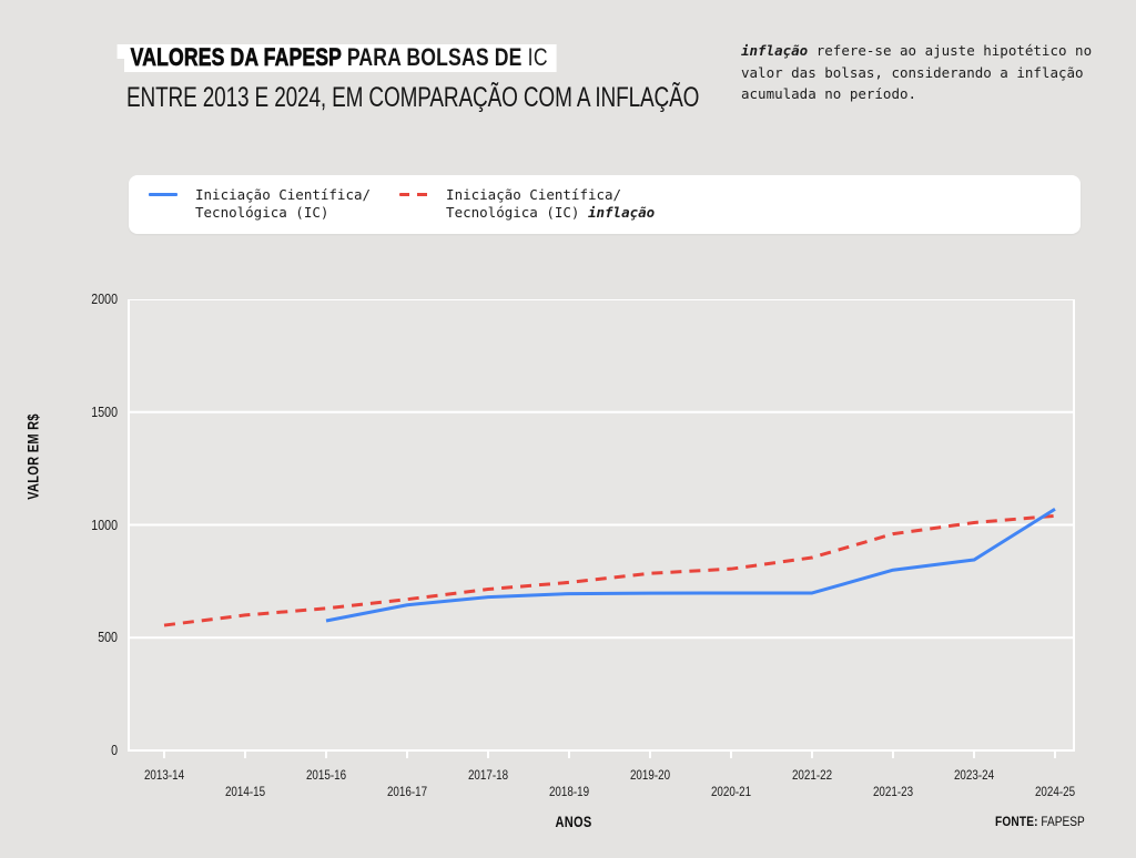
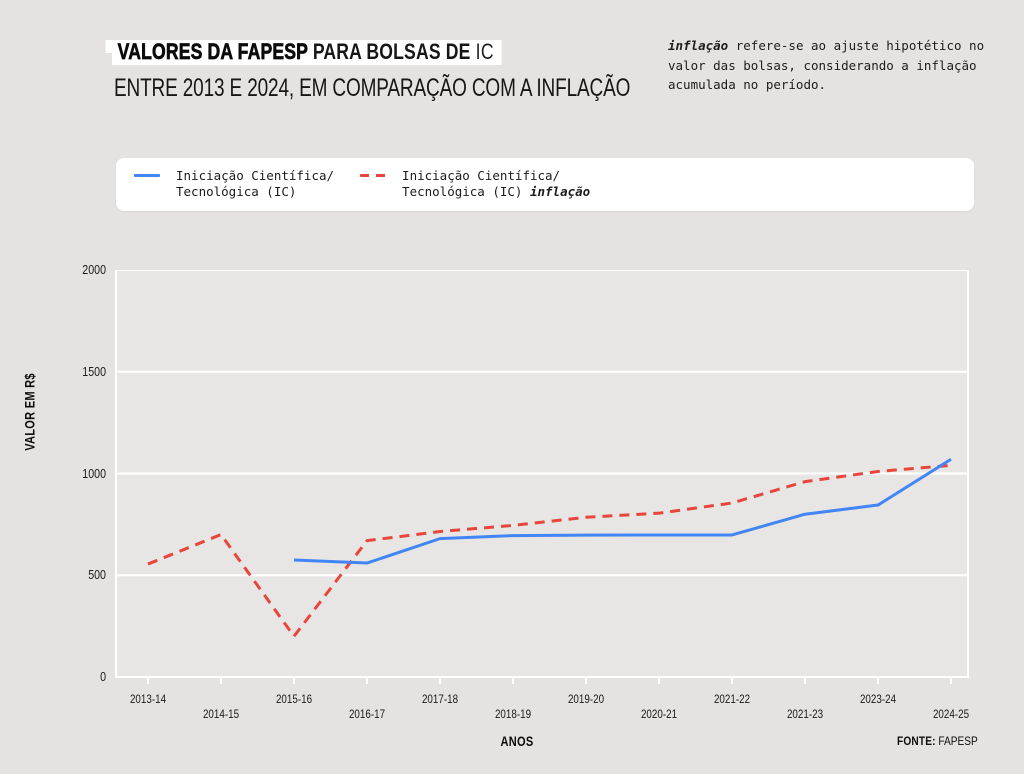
Iniciação Científica/Tecnológica (IC) inflação/2014-15: 600 -> 700
Iniciação Científica/Tecnológica (IC) inflação/2015-16: 630 -> 200
Iniciação Científica/Tecnológica (IC)/2016-17: 640 -> 560
